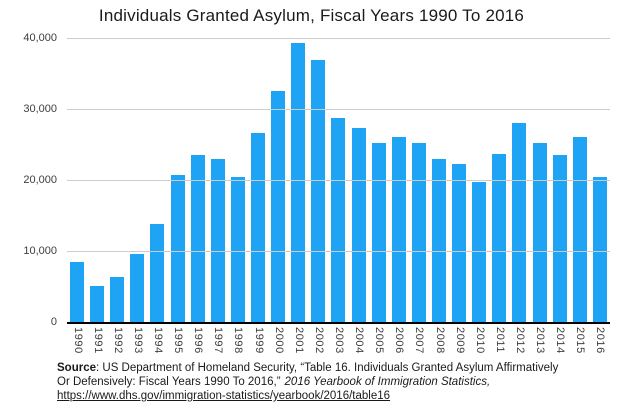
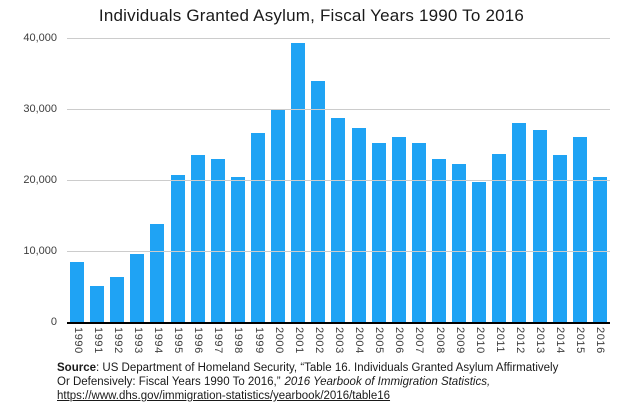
2000: 32000 -> 30000
2002: 37000 -> 34000
2013: 25000 -> 27000
